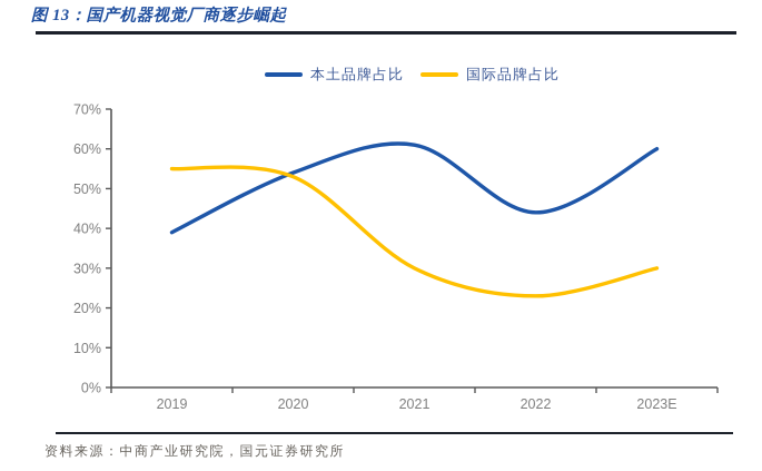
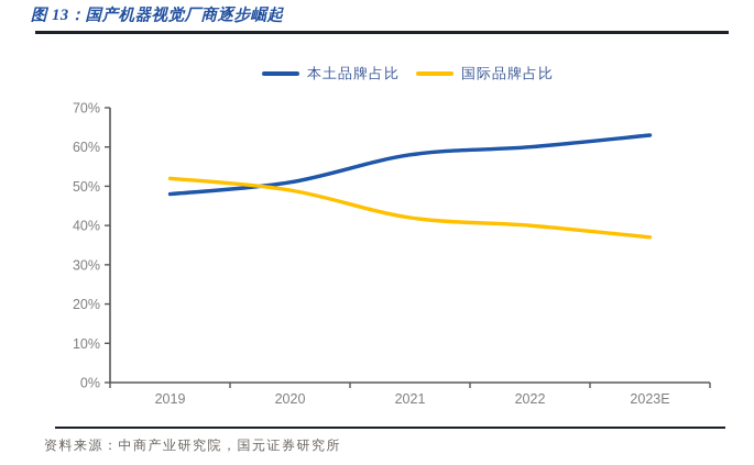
本土品牌占比/2019: 39% -> 48%
国际品牌占比/2019: 55% -> 52%
本土品牌占比/2020: 54% -> 51%
国际品牌占比/2020: 53% -> 49%
本土品牌占比/2021: 61% -> 58%
国际品牌占比/2021: 30% -> 42%
本土品牌占比/2022: 44% -> 60%
国际品牌占比/2022: 23% -> 40%
本土品牌占比/2023E: 60% -> 63%
国际品牌占比/2023E: 30% -> 37%
